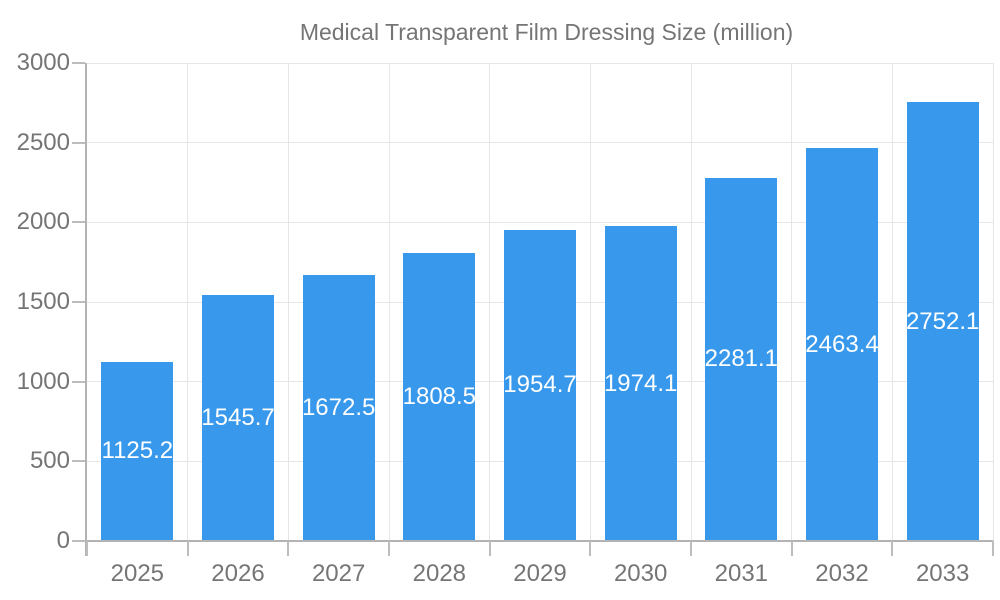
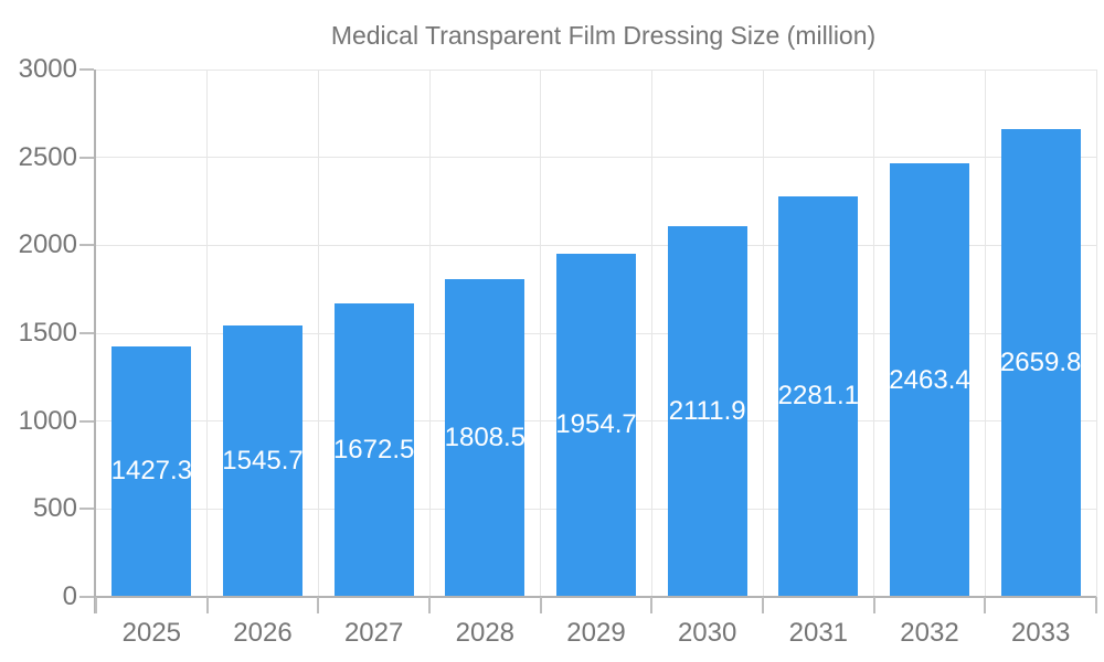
2025: 1125.2 -> 1427.3
2030: 1974.1 -> 2111.9
2033: 2752.1 -> 2659.8
